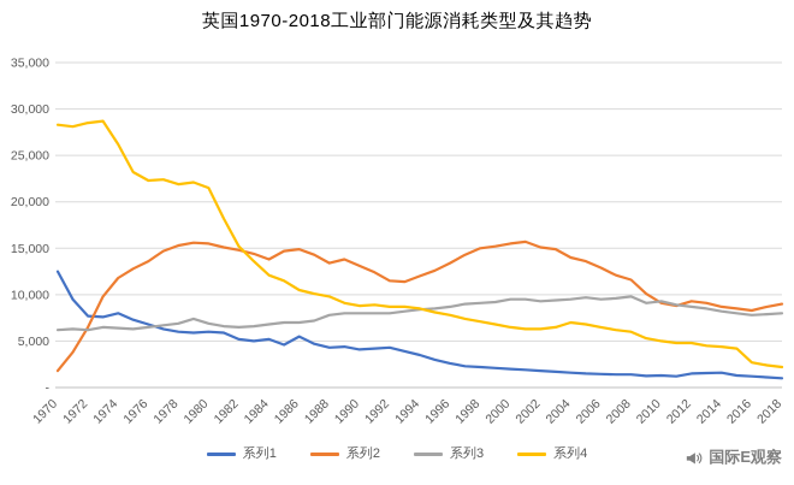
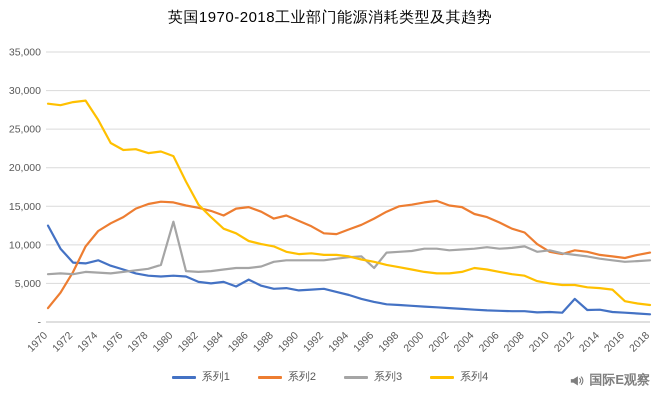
系列3/1980: 7000 -> 13000
系列3/1996: 9000 -> 7000
系列1/2012: 2000 -> 3000
